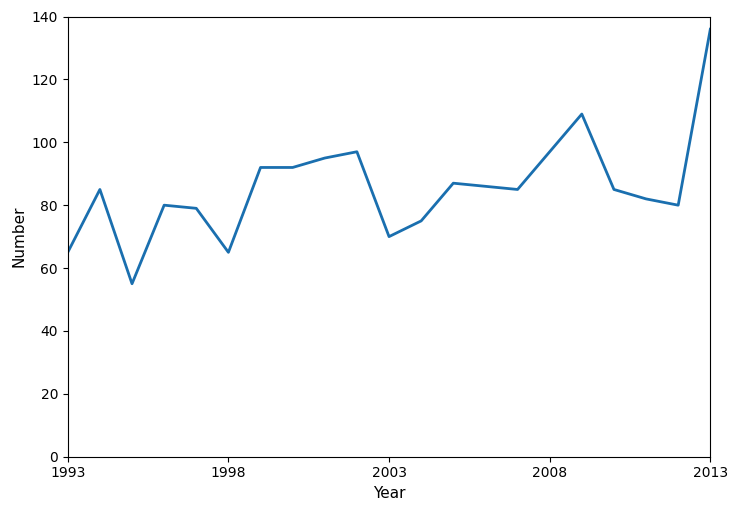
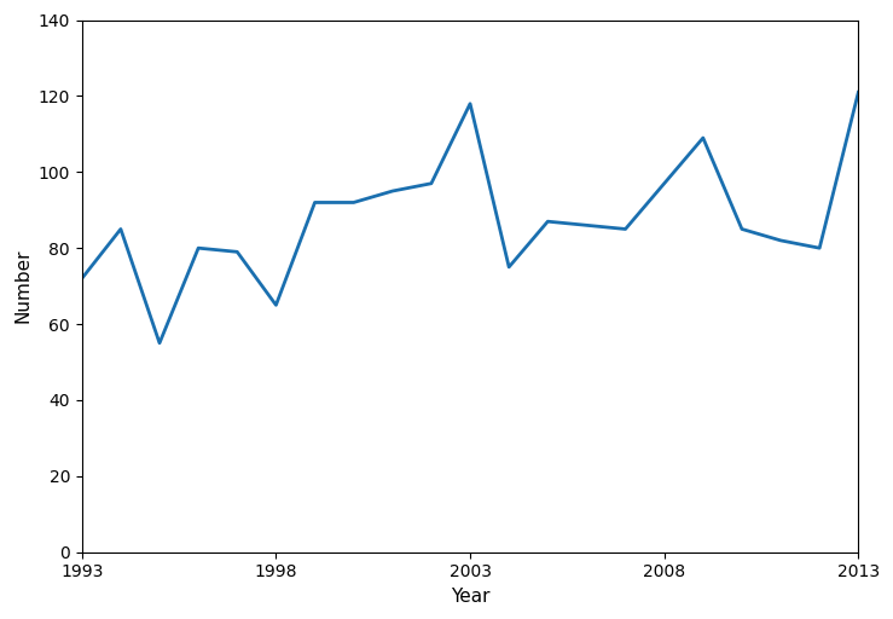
1993: 65 -> 72
2003: 70 -> 118
2013: 136 -> 121
